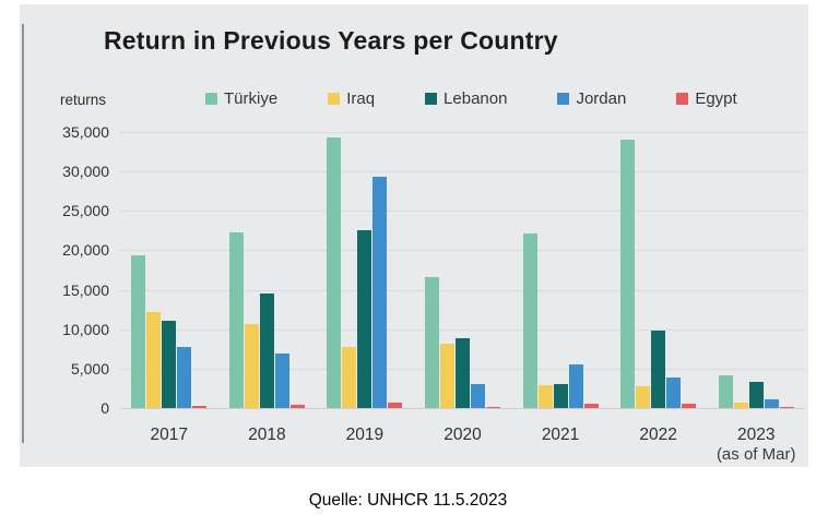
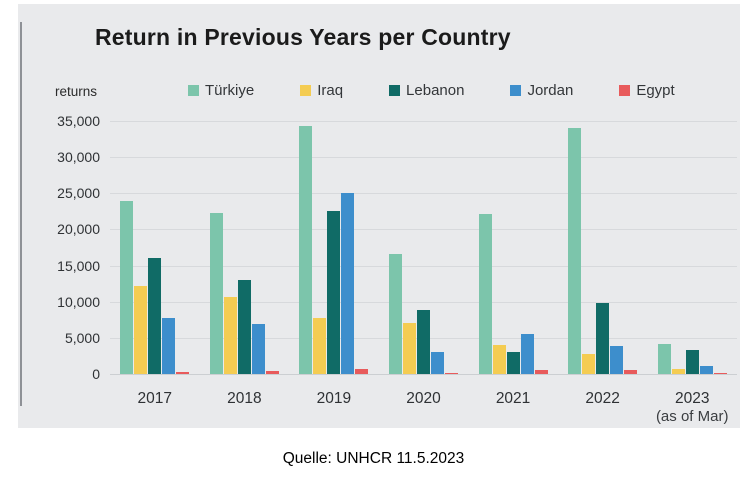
Türkiye/2017: 19000 -> 24000
Lebanon/2017: 11000 -> 16000
Lebanon/2018: 14000 -> 13000
Jordan/2019: 29000 -> 25000
Iraq/2020: 8000 -> 7000
Iraq/2021: 3000 -> 4000
